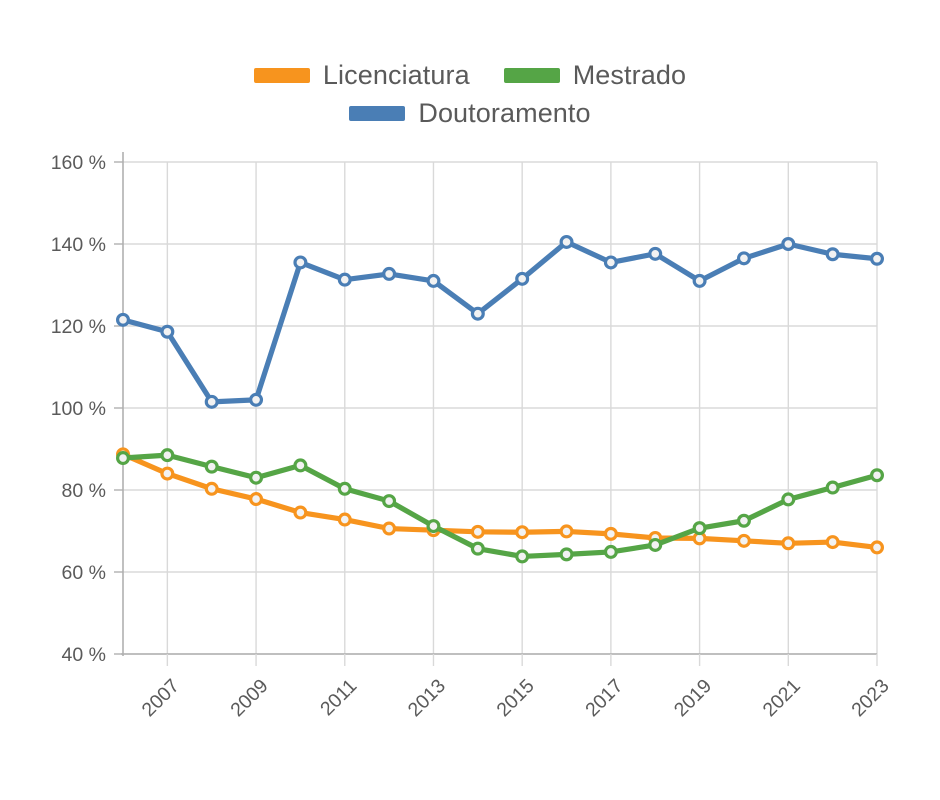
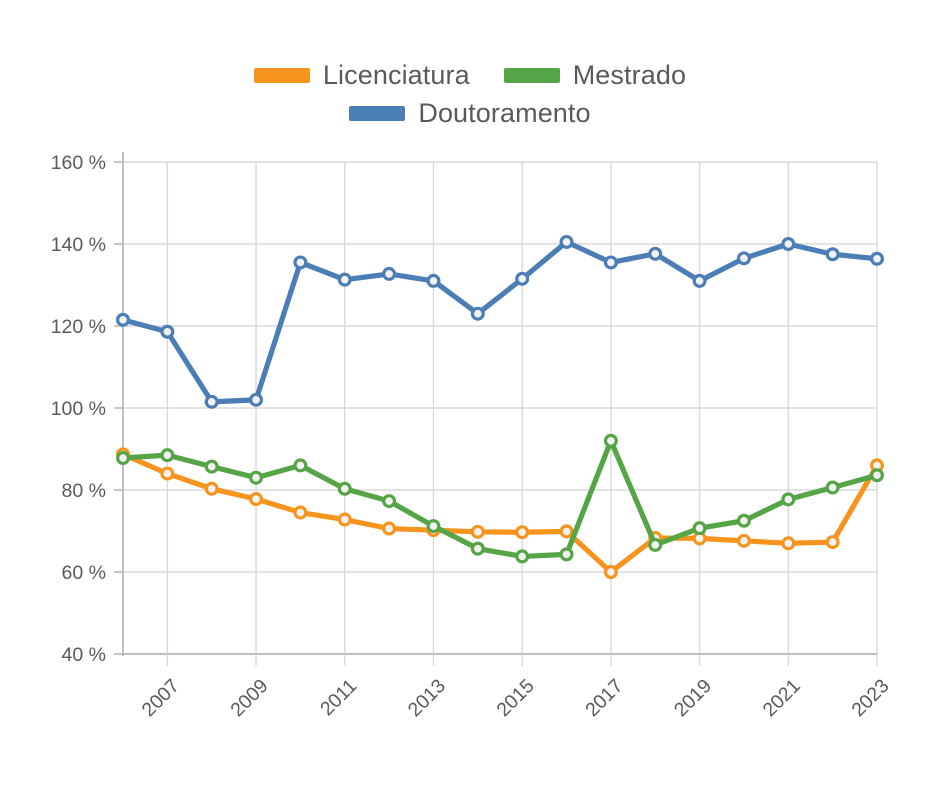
Licenciatura/2017: 69% -> 60%
Mestrado/2017: 65% -> 92%
Licenciatura/2023: 66% -> 86%
